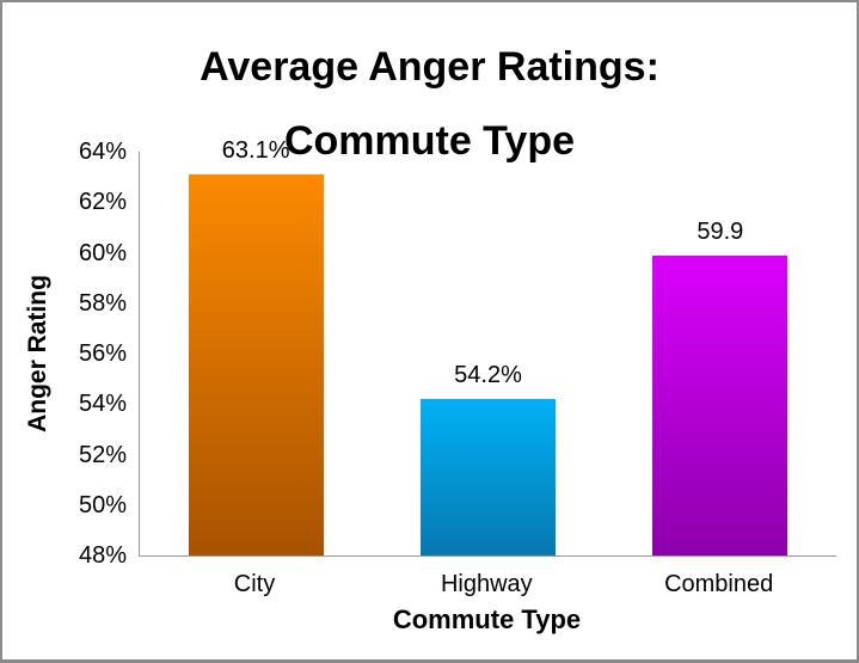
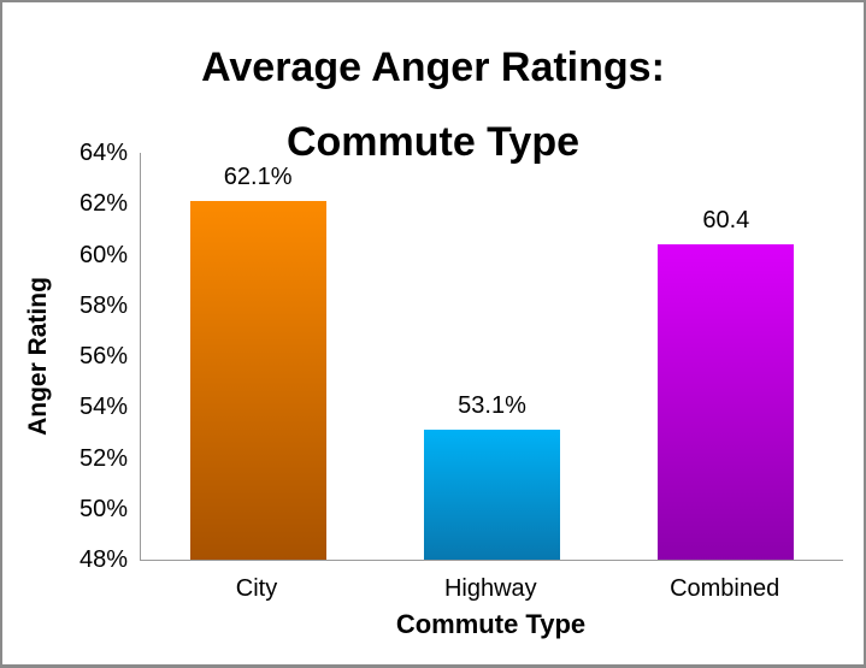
City: 63.1% -> 62.1%
Highway: 54.2% -> 53.1%
Combined: 59.9 -> 60.4
